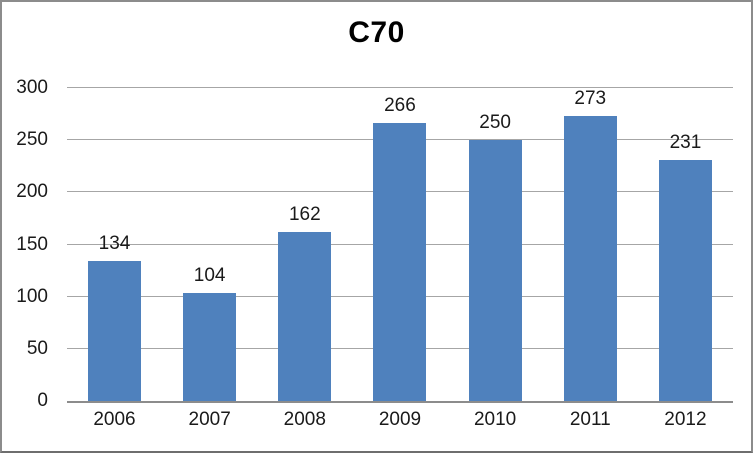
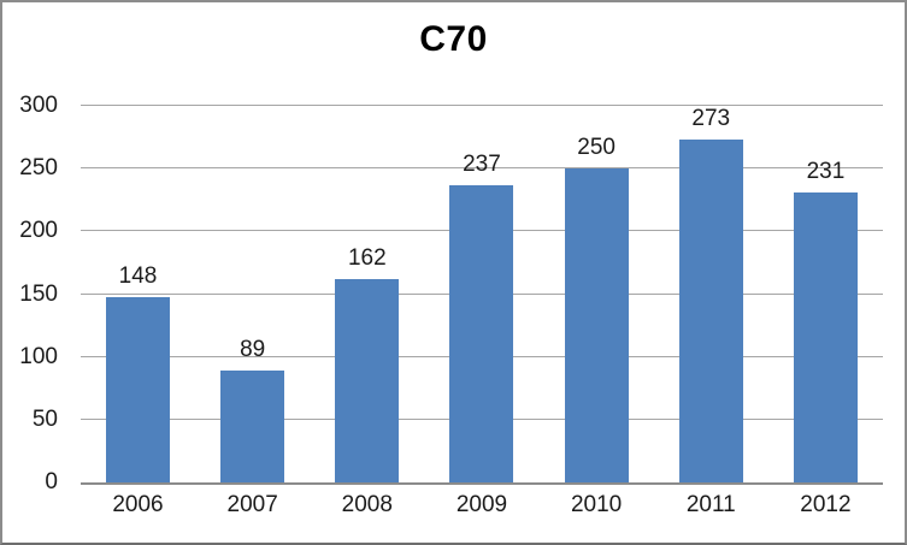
2006: 134 -> 148
2007: 104 -> 89
2009: 266 -> 237
